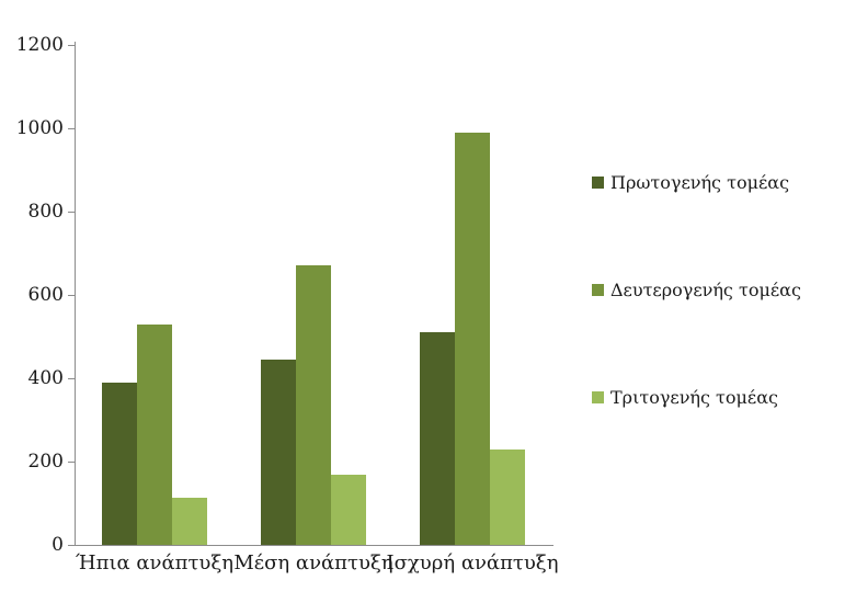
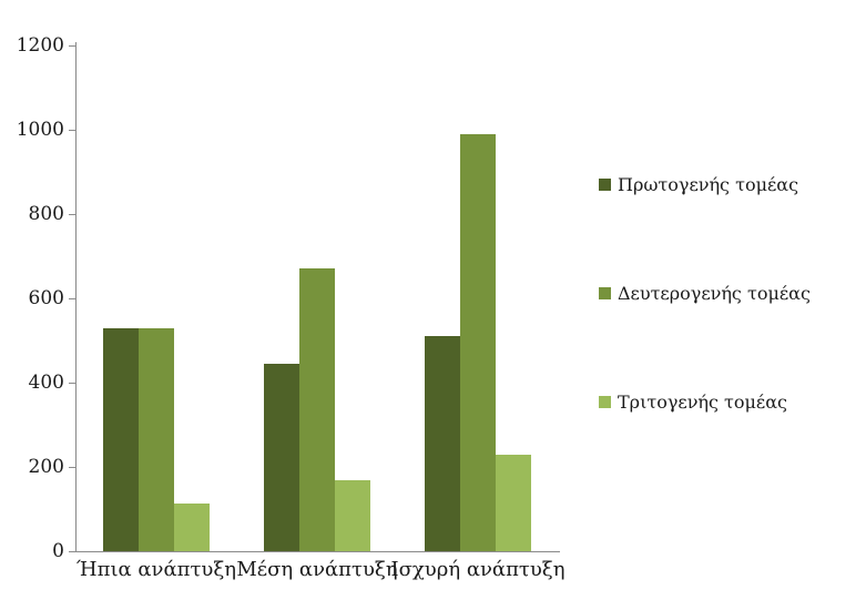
Πρωτογενής τομέας/Ήπια ανάπτυξη: 390 -> 530
